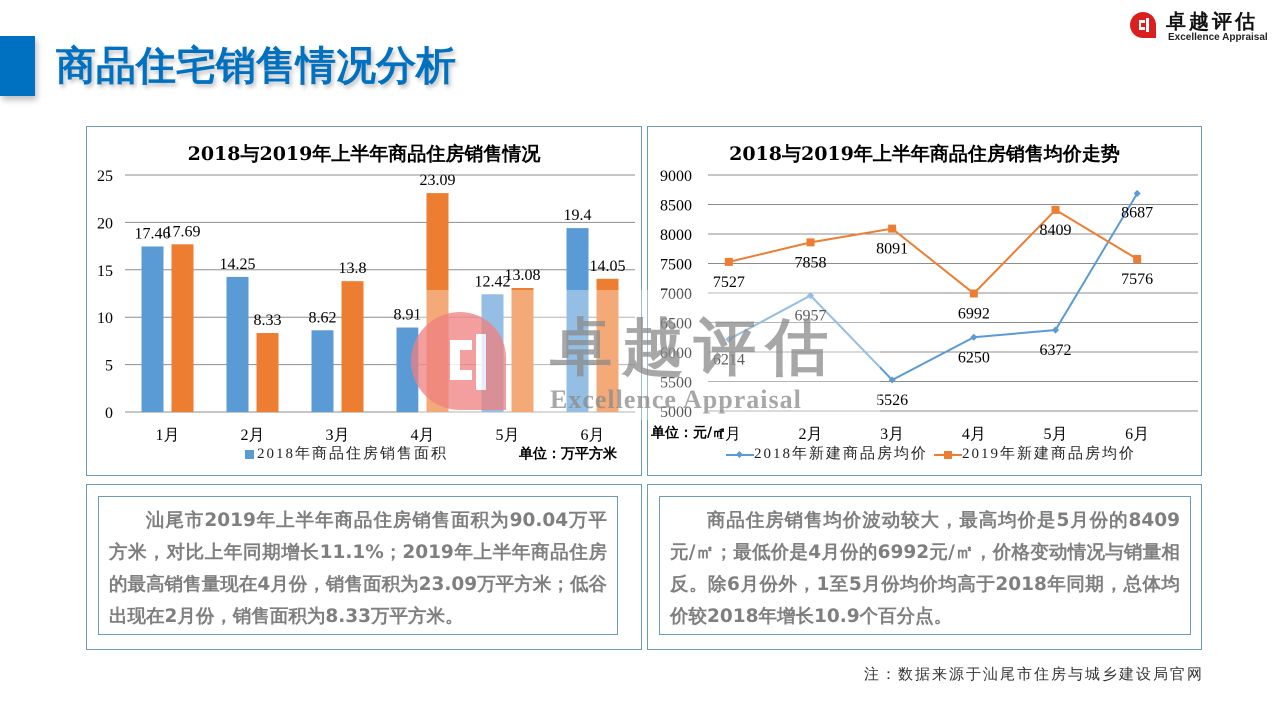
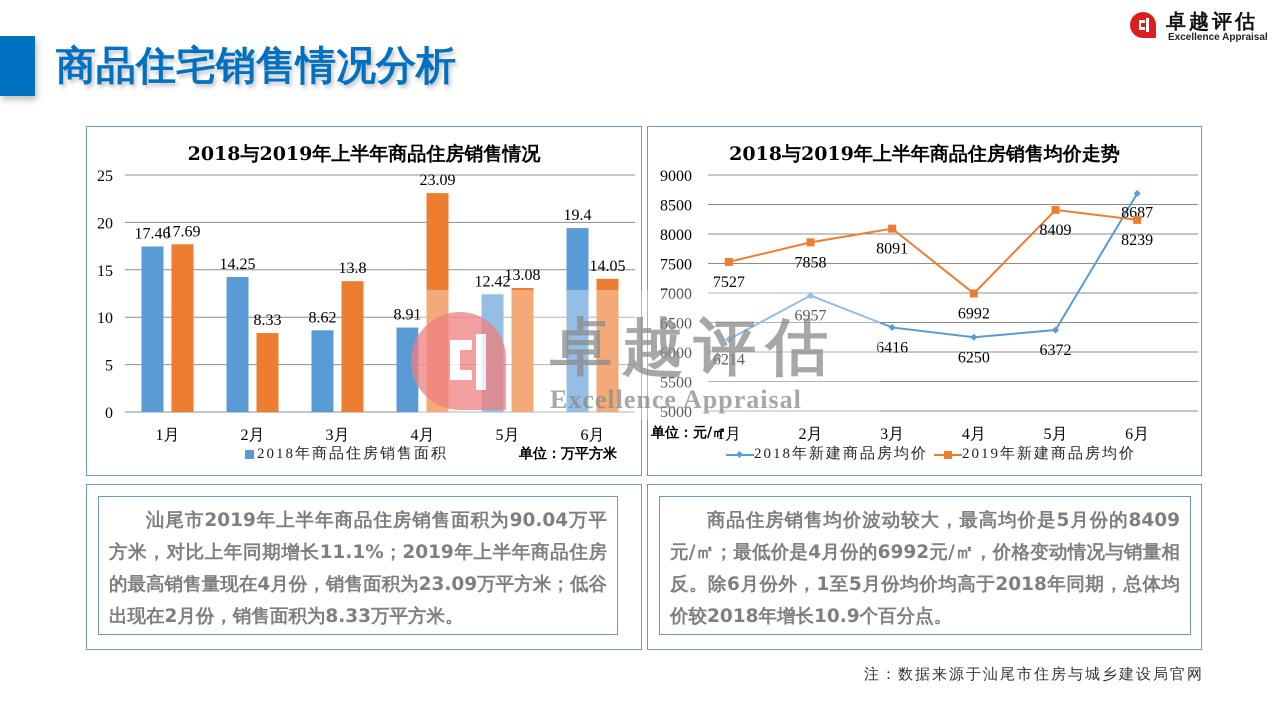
2018与2019年上半年商品住房销售均价走势/2018年新建商品房均价/3月: 5526 -> 6416
2018与2019年上半年商品住房销售均价走势/2019年新建商品房均价/6月: 7576 -> 8239
